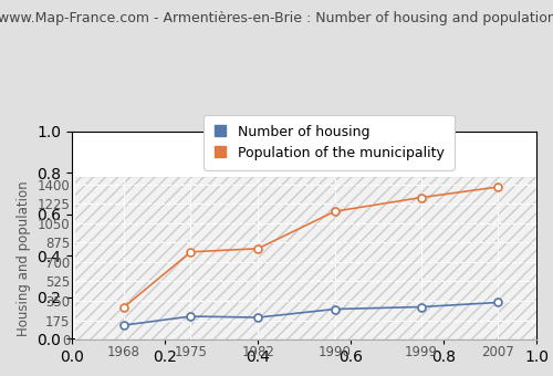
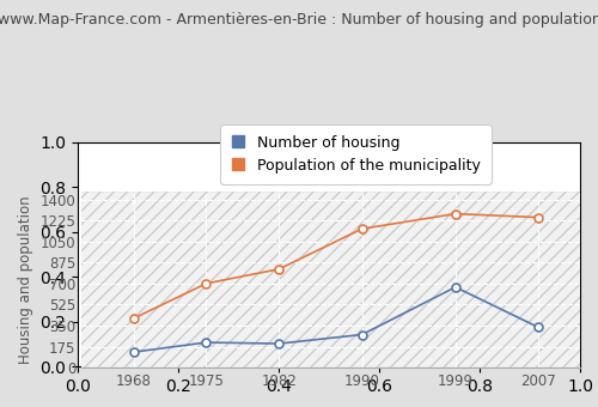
Population of the municipality/1968: 290 -> 410
Population of the municipality/1975: 790 -> 700
Number of housing/1999: 300 -> 670
Population of the municipality/2007: 1380 -> 1250
